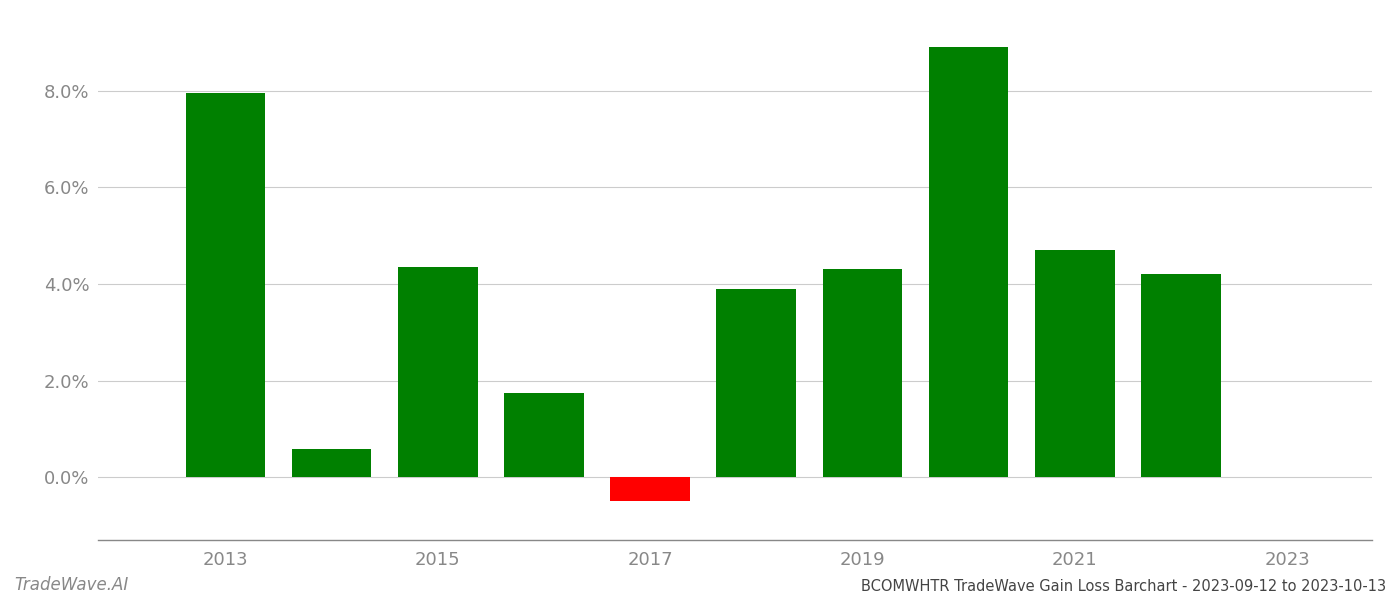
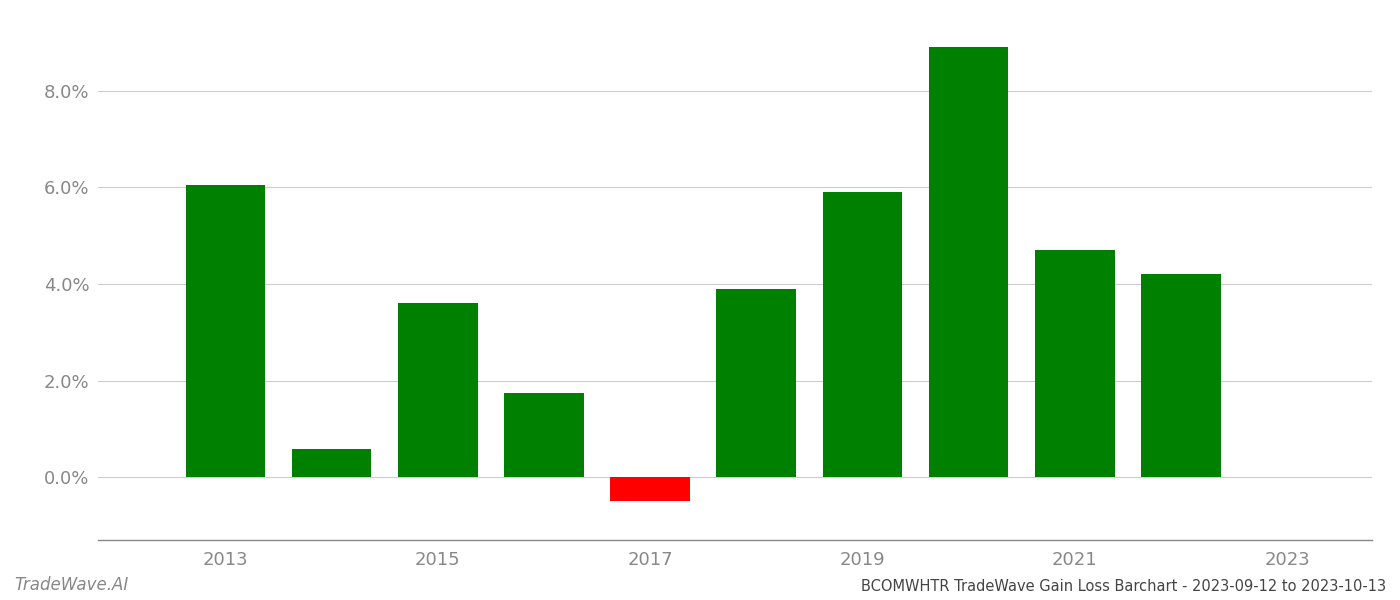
2013: 7.95% -> 6.05%
2015: 4.35% -> 3.60%
2019: 4.30% -> 5.90%
